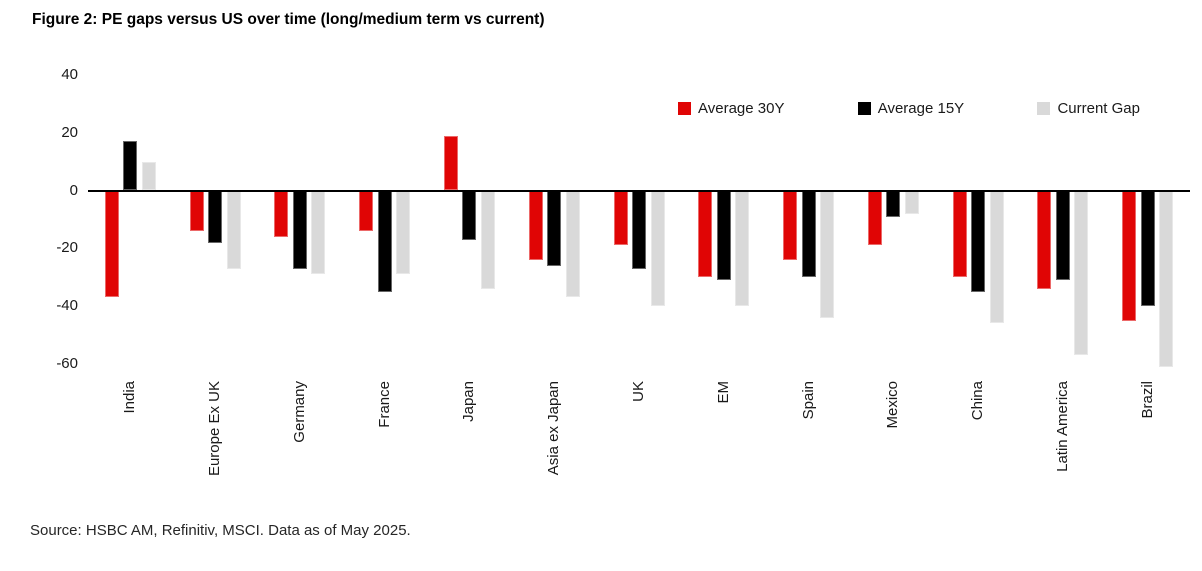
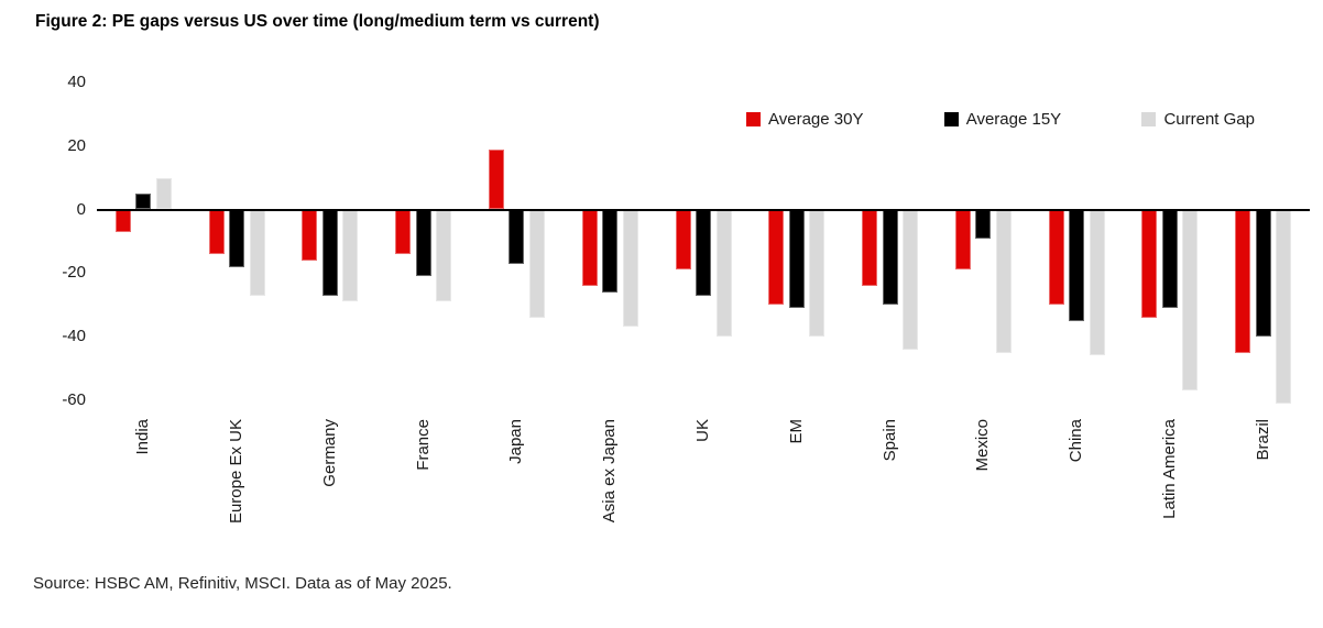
Average 30Y/India: -37 -> -7
Average 15Y/India: 17 -> 5
Average 15Y/France: -35 -> -21
Current Gap/Mexico: -8 -> -45
